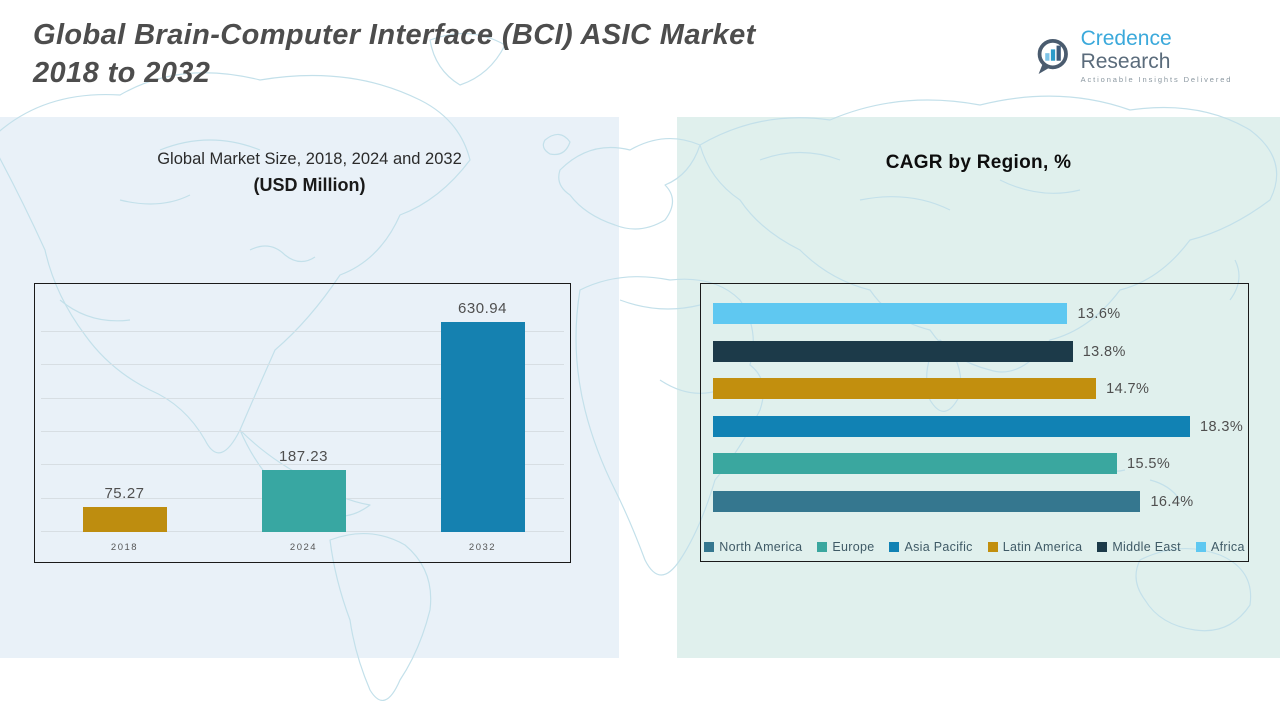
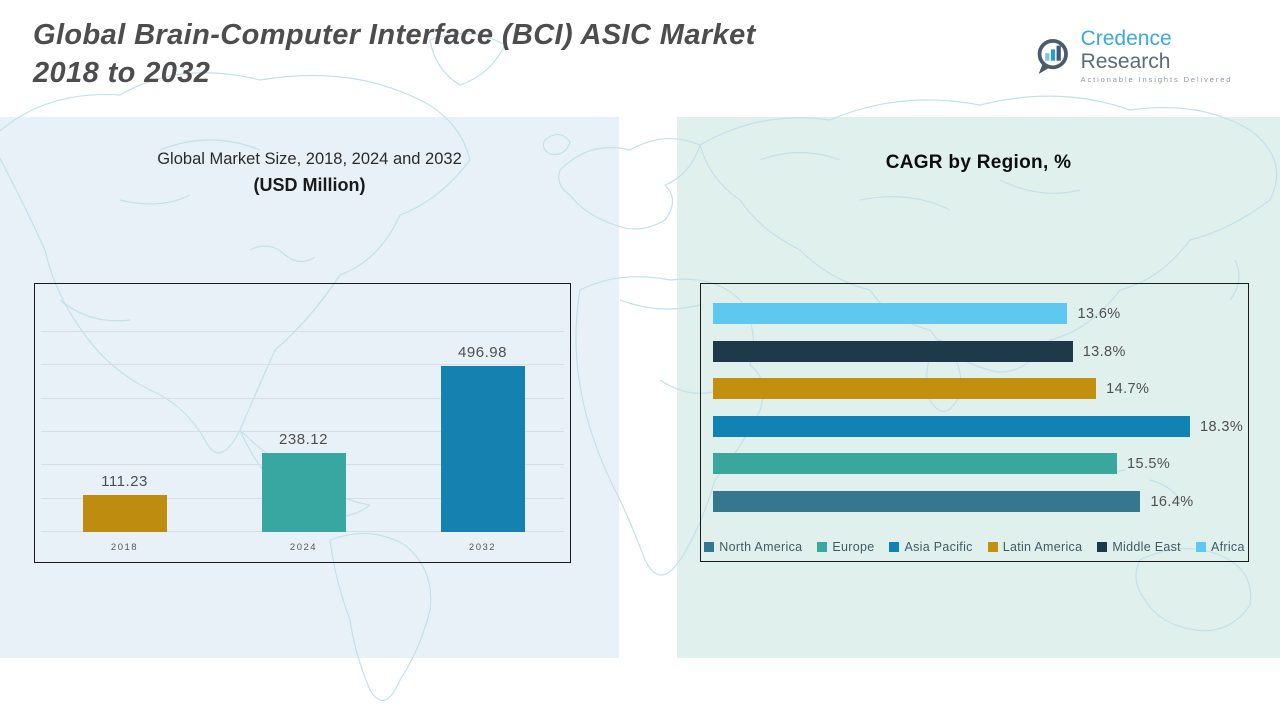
Global Market Size, 2018, 2024 and 2032 (USD Million)/2018: 75.27 -> 111.23
Global Market Size, 2018, 2024 and 2032 (USD Million)/2024: 187.23 -> 238.12
Global Market Size, 2018, 2024 and 2032 (USD Million)/2032: 630.94 -> 496.98
